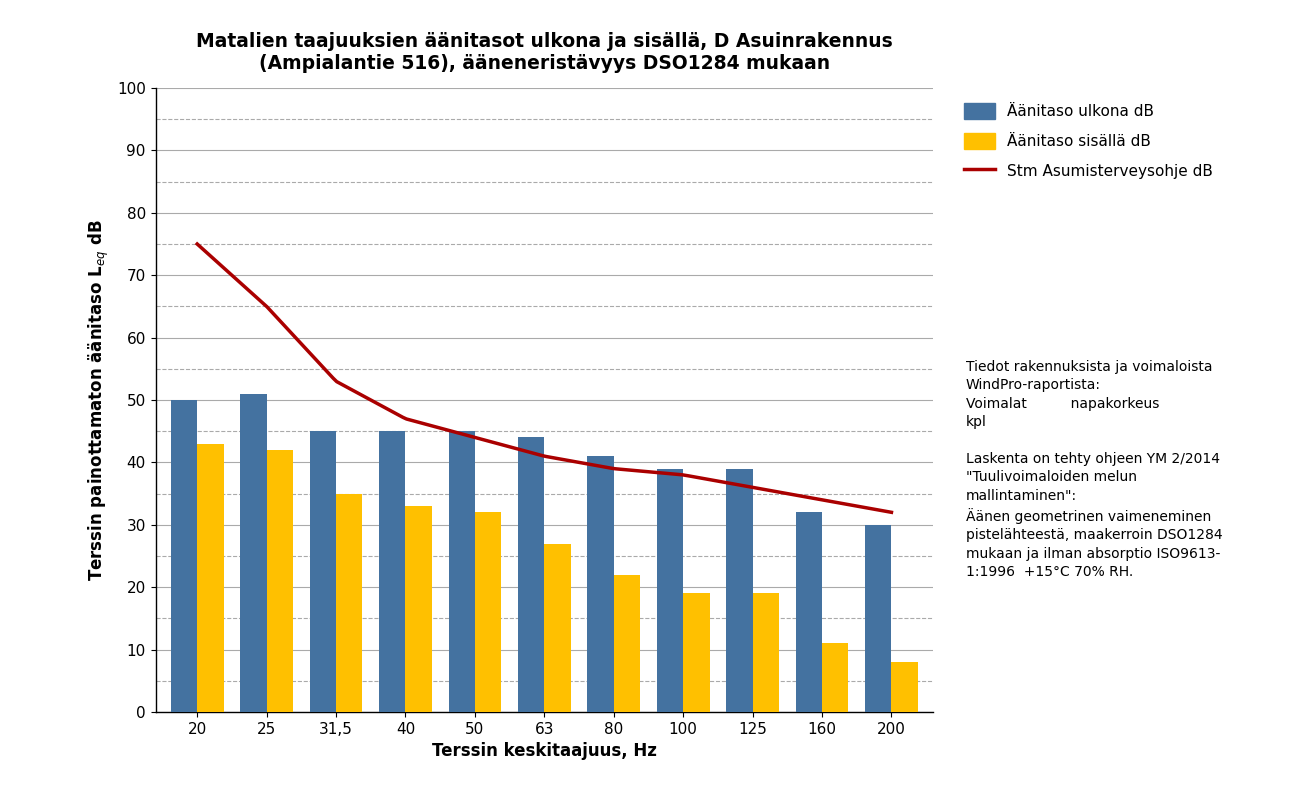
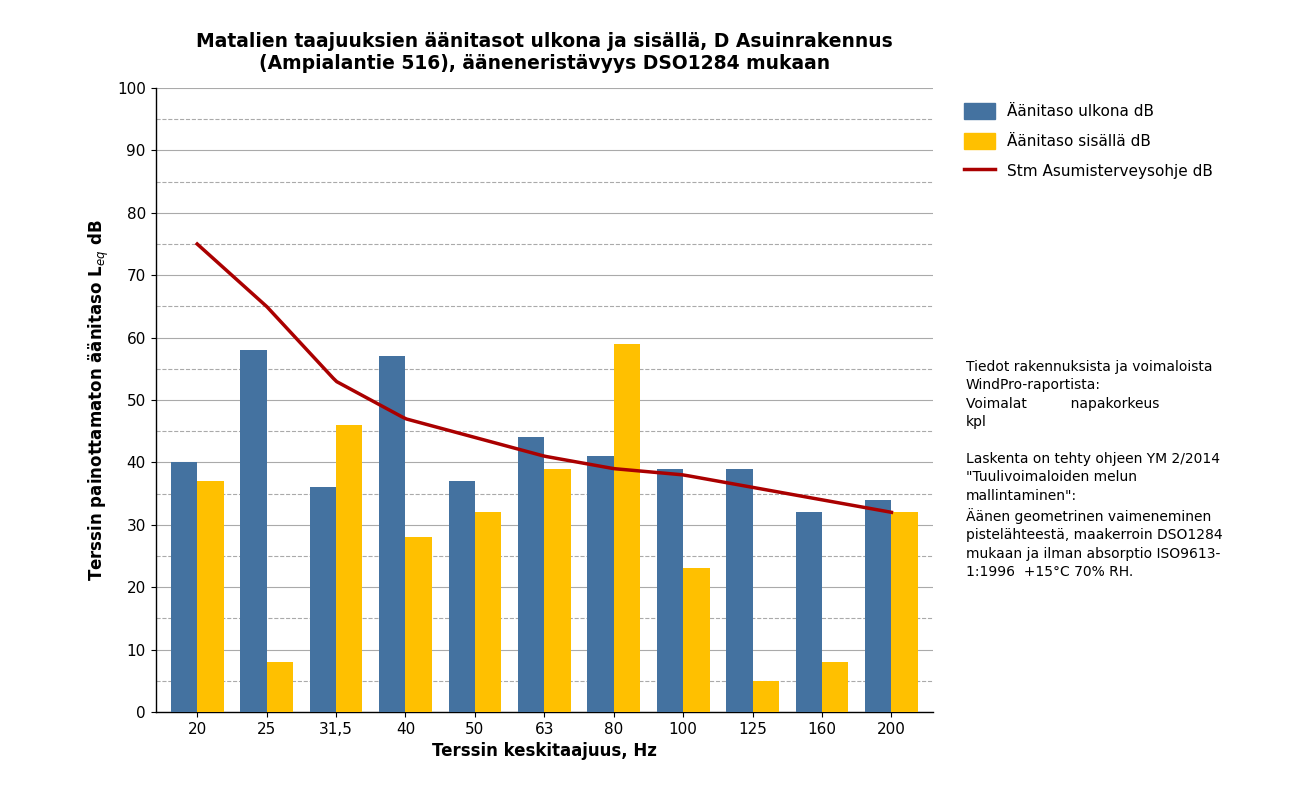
Äänitaso ulkona dB/20: 50 -> 40
Äänitaso sisällä dB/20: 43 -> 37
Äänitaso ulkona dB/25: 51 -> 58
Äänitaso sisällä dB/25: 42 -> 8
Äänitaso ulkona dB/31,5: 45 -> 36
Äänitaso sisällä dB/31,5: 35 -> 46
Äänitaso ulkona dB/40: 45 -> 57
Äänitaso sisällä dB/40: 33 -> 28
Äänitaso ulkona dB/50: 45 -> 37
Äänitaso sisällä dB/63: 27 -> 39
Äänitaso sisällä dB/80: 22 -> 59
Äänitaso sisällä dB/100: 19 -> 23
Äänitaso sisällä dB/125: 19 -> 5
Äänitaso sisällä dB/160: 11 -> 8
Äänitaso ulkona dB/200: 30 -> 34
Äänitaso sisällä dB/200: 8 -> 32
